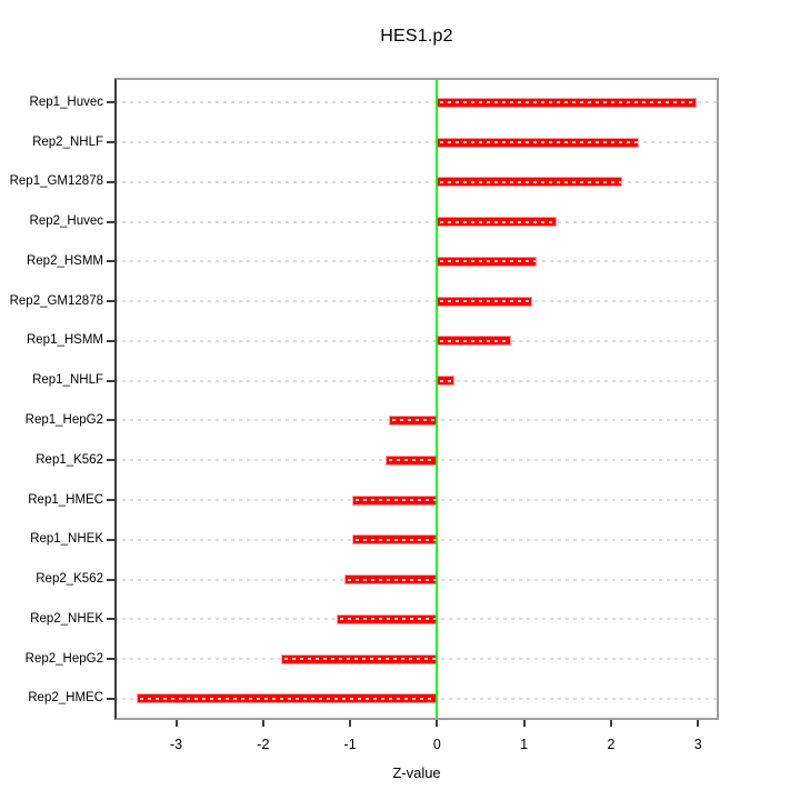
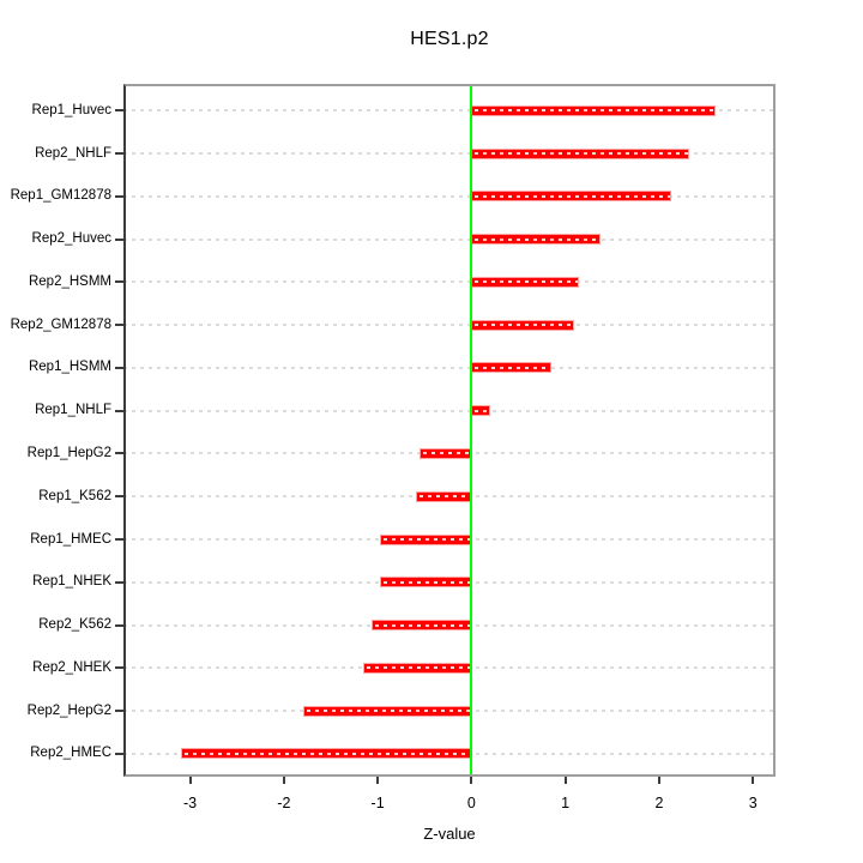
Rep1_Huvec: 3.0 -> 2.6
Rep2_HMEC: -3.5 -> -3.1
